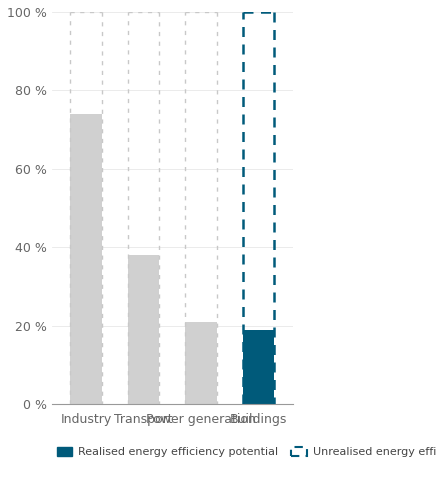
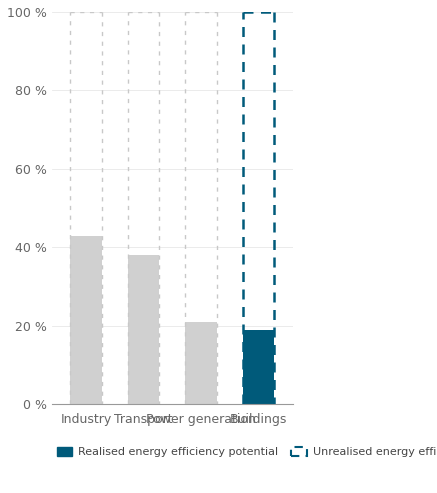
Industry: 74 % -> 43 %
